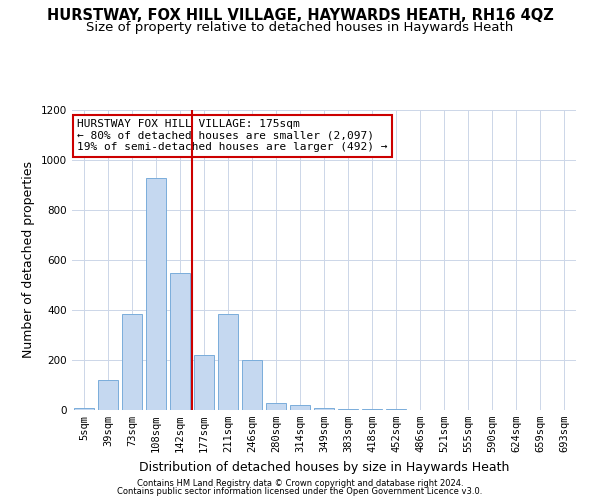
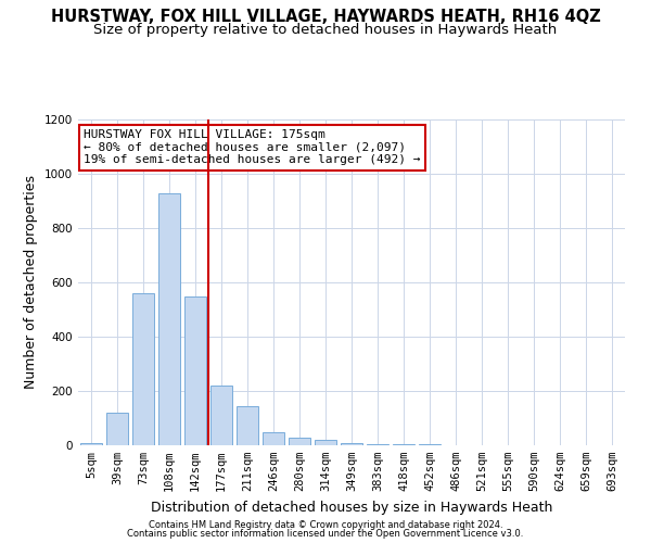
73sqm: 385 -> 560
211sqm: 385 -> 145
246sqm: 200 -> 50
